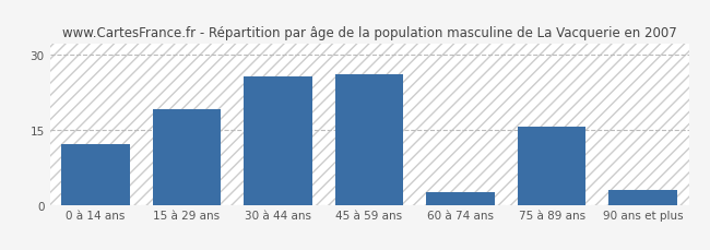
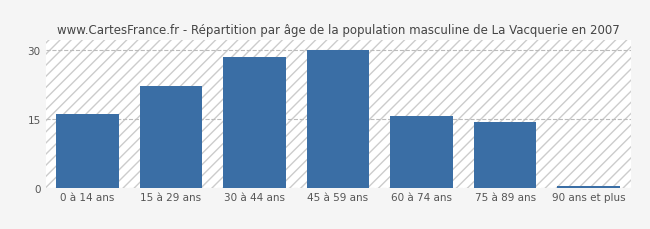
0 à 14 ans: 12.0 -> 16.0
15 à 29 ans: 19.0 -> 22.0
30 à 44 ans: 25.5 -> 28.5
45 à 59 ans: 26.0 -> 30.0
60 à 74 ans: 2.5 -> 15.5
75 à 89 ans: 15.5 -> 14.2
90 ans et plus: 3.0 -> 0.4
